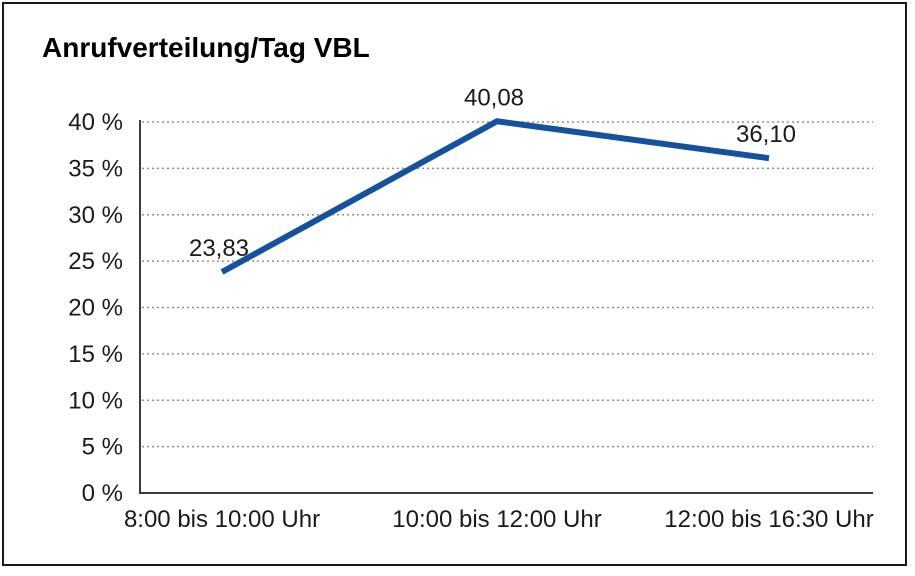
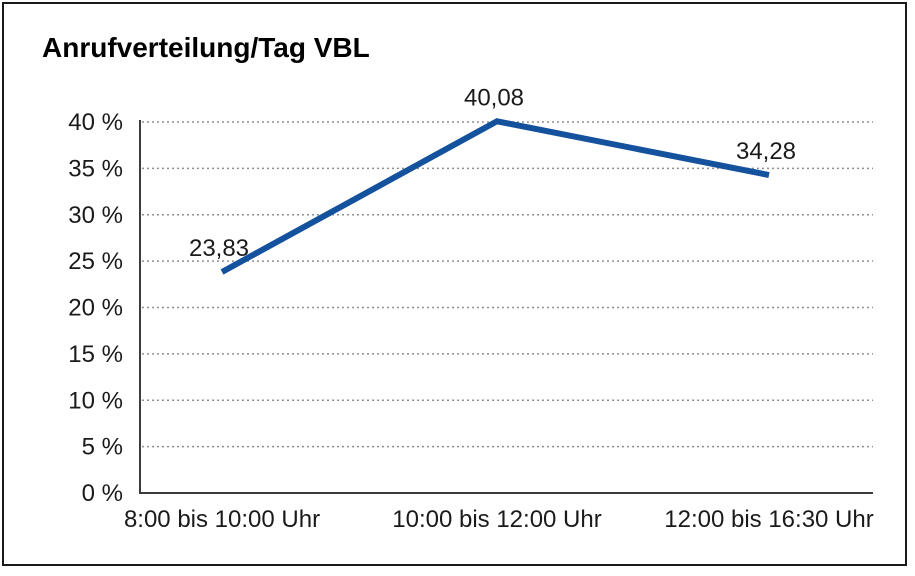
12:00 bis 16:30 Uhr: 36,10 -> 34,28
